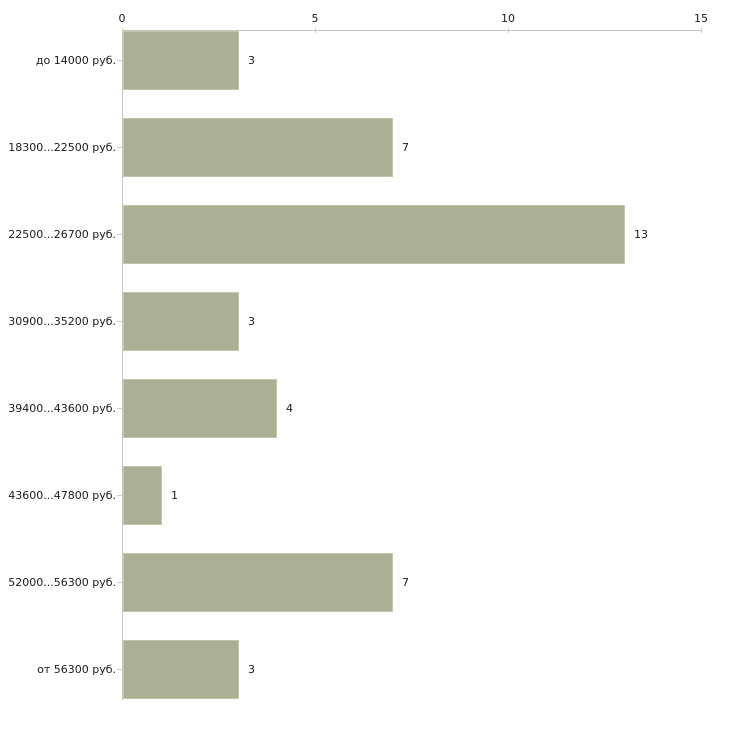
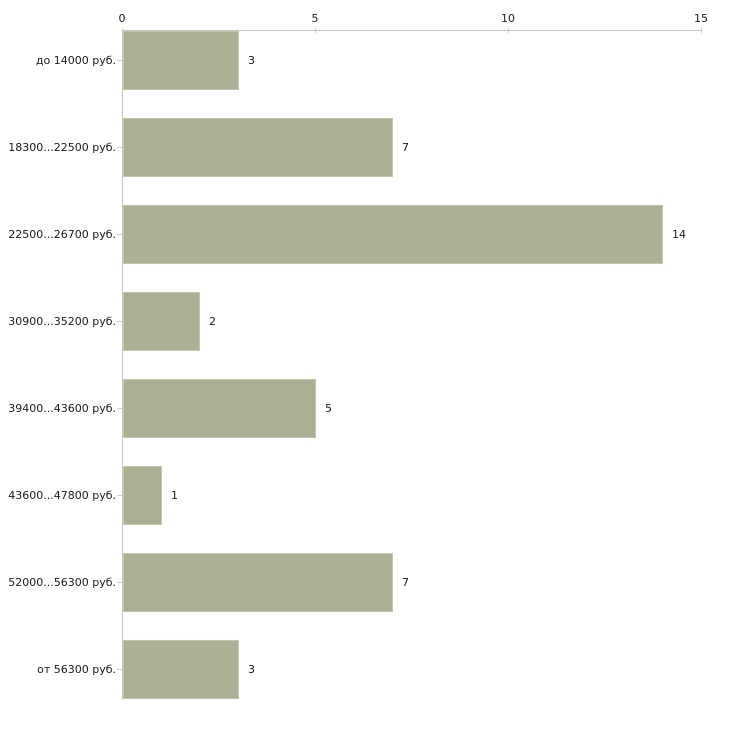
22500...26700 руб.: 13 -> 14
30900...35200 руб.: 3 -> 2
39400...43600 руб.: 4 -> 5
